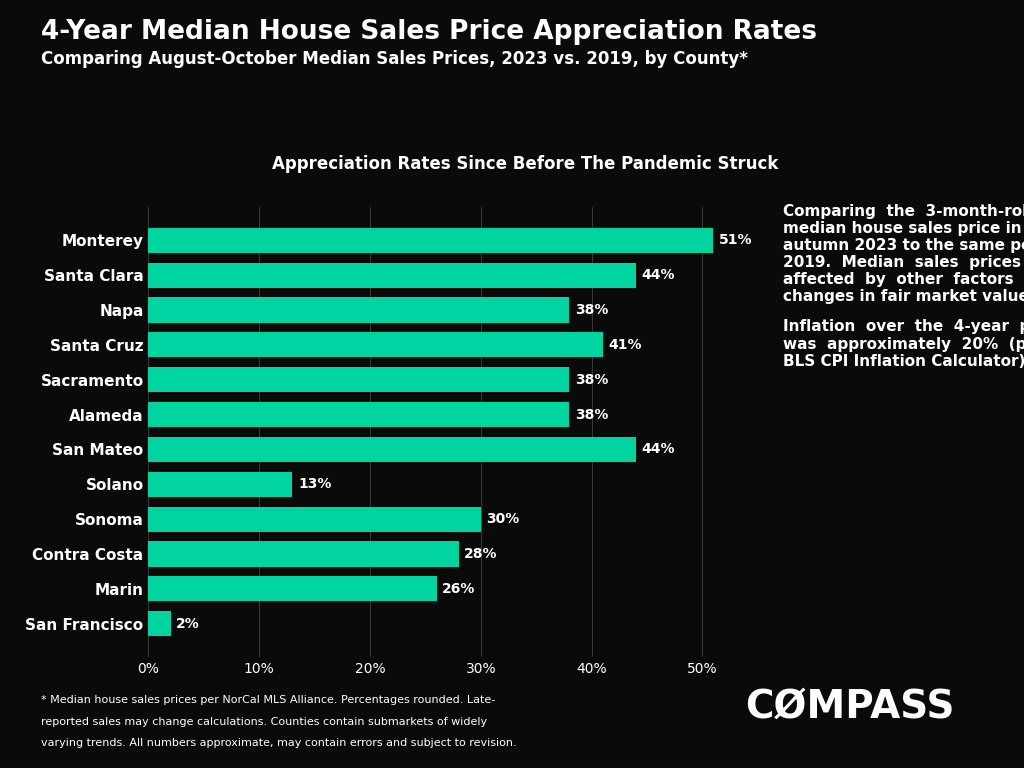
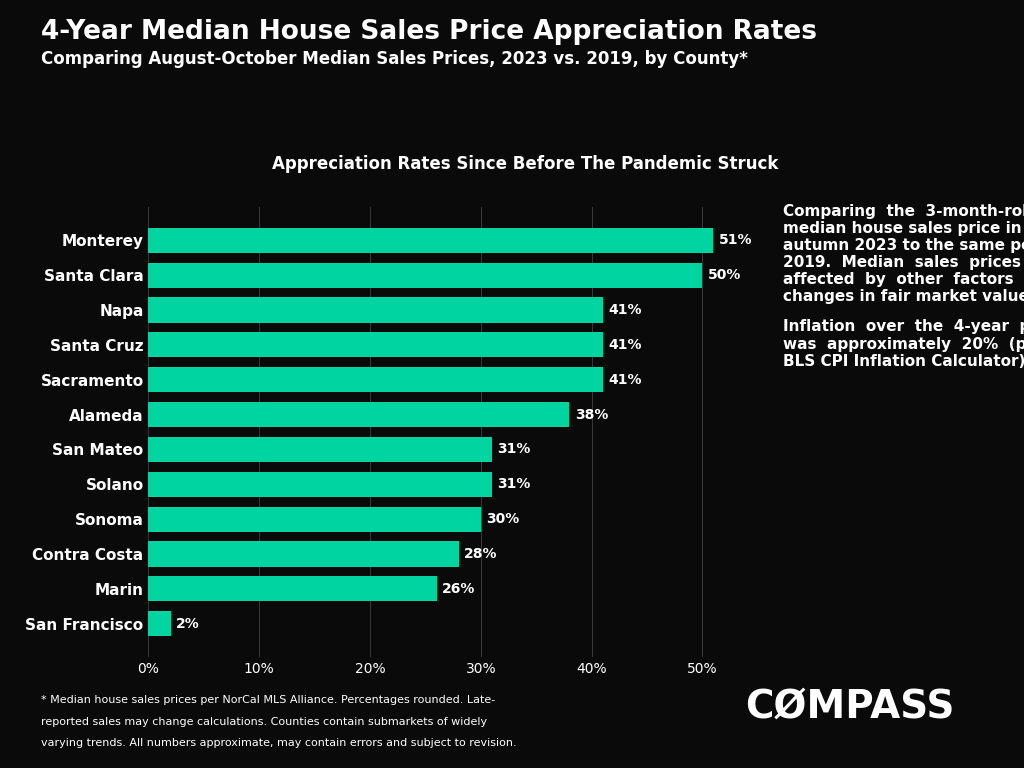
Santa Clara: 44% -> 50%
Napa: 38% -> 41%
Sacramento: 38% -> 41%
San Mateo: 44% -> 31%
Solano: 13% -> 31%
